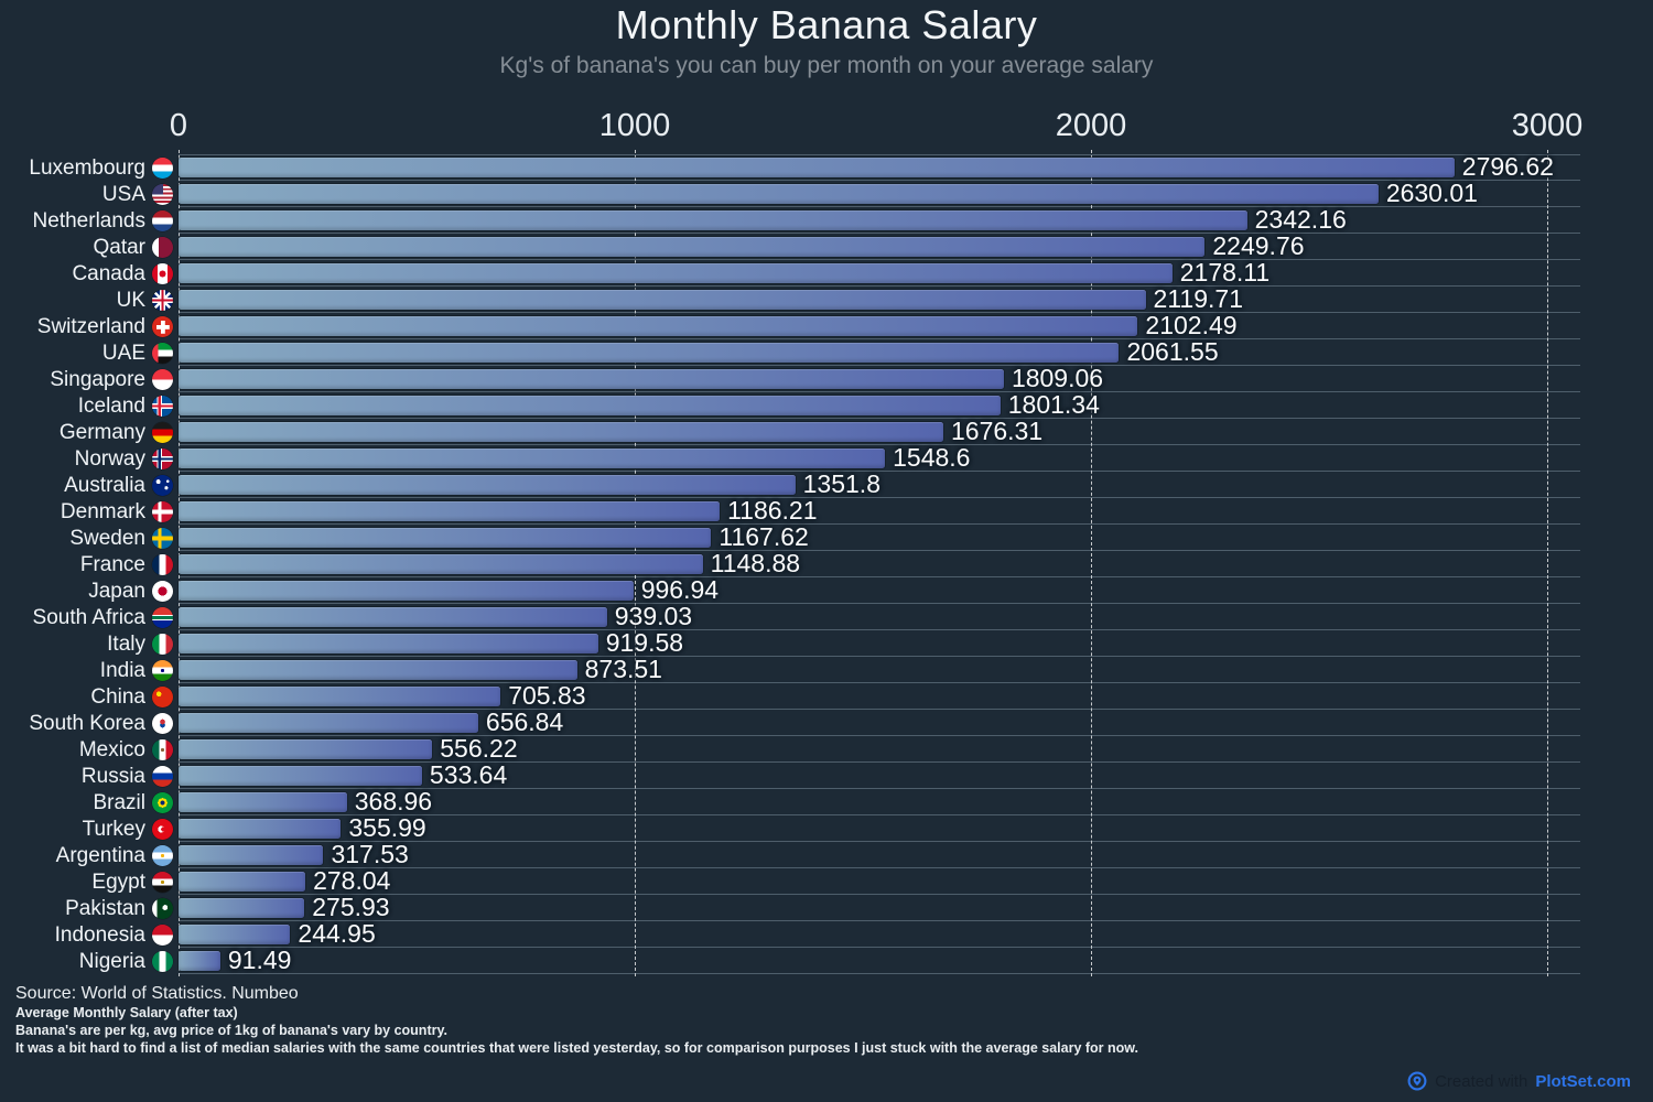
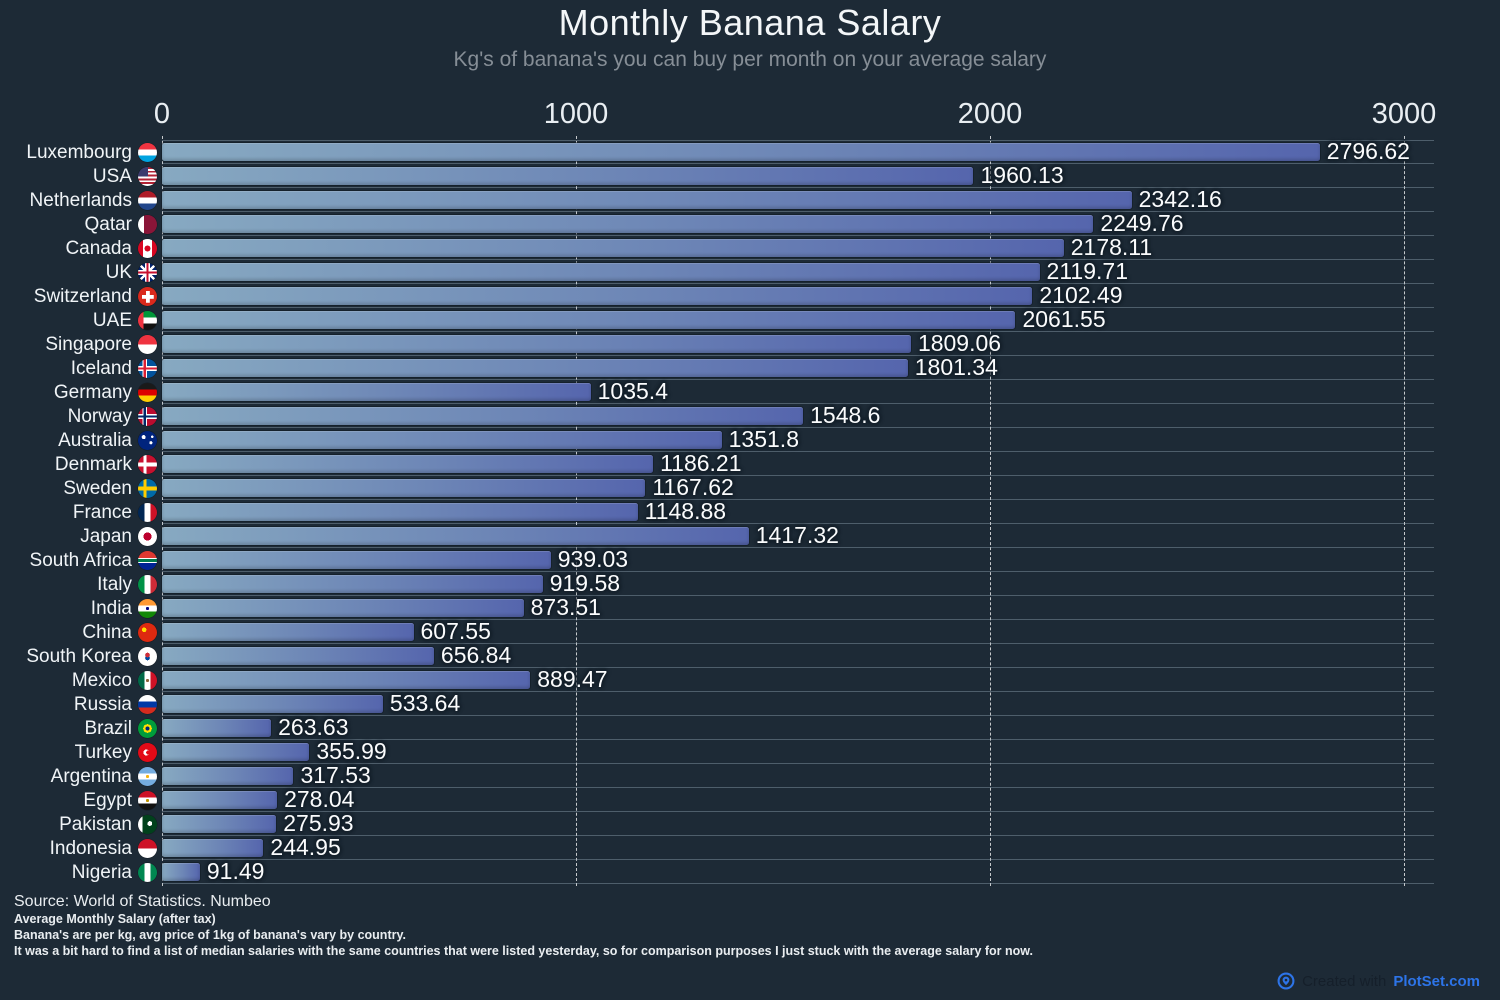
USA: 2630.01 -> 1960.13
Germany: 1676.31 -> 1035.4
Japan: 996.94 -> 1417.32
China: 705.83 -> 607.55
Mexico: 556.22 -> 889.47
Brazil: 368.96 -> 263.63
